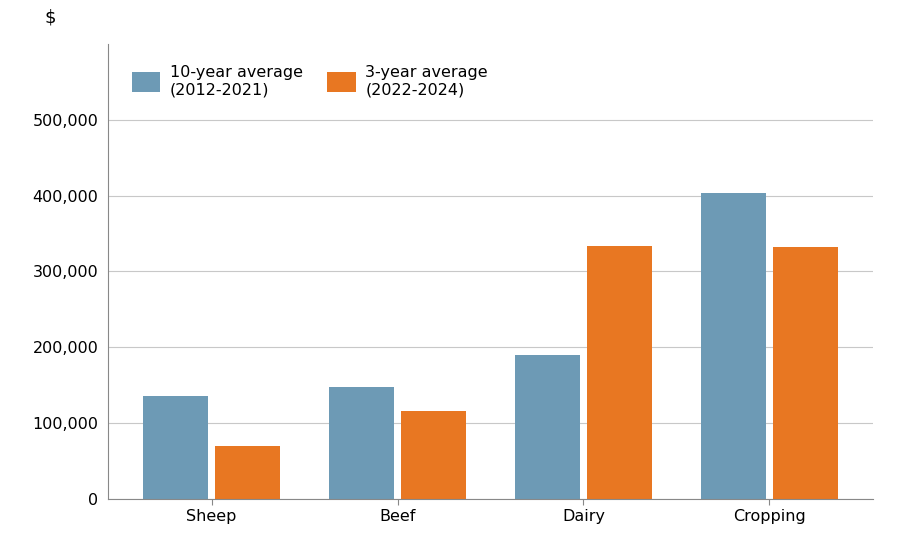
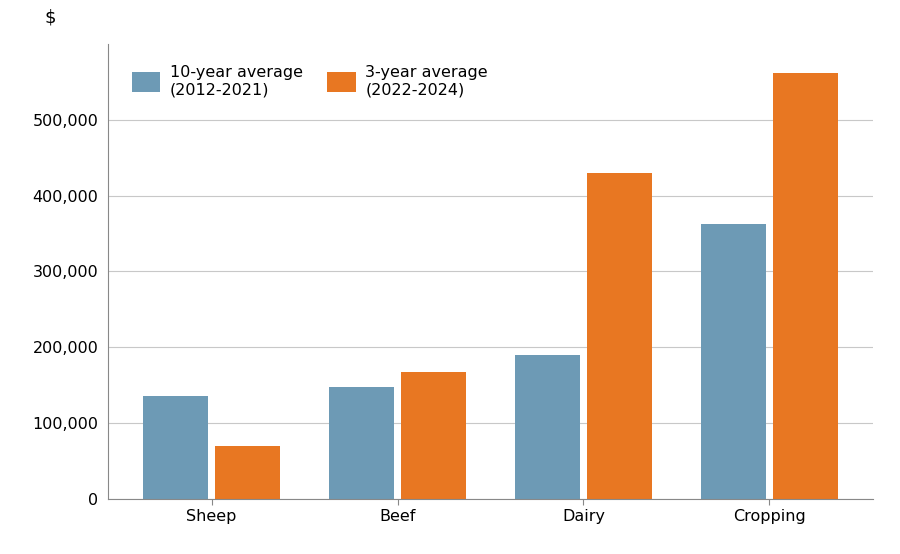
3-year average (2022-2024)/Beef: 116,000 -> 167,000
3-year average (2022-2024)/Dairy: 334,000 -> 430,000
10-year average (2012-2021)/Cropping: 404,000 -> 363,000
3-year average (2022-2024)/Cropping: 332,000 -> 562,000
